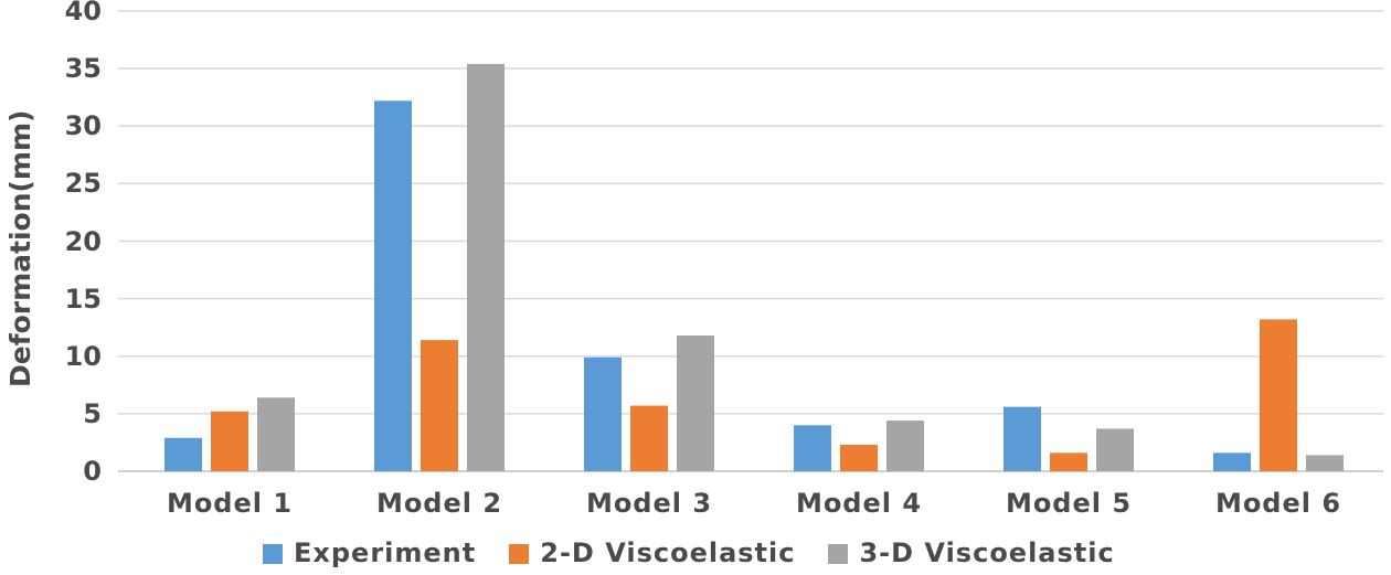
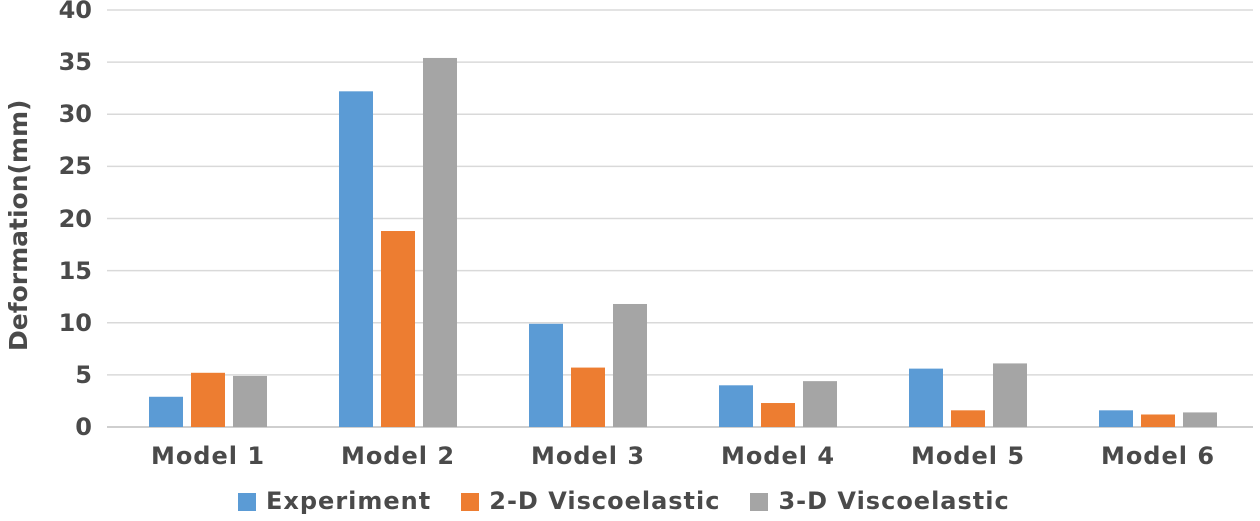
3-D Viscoelastic/Model 1: 6.4 -> 4.9
2-D Viscoelastic/Model 2: 11.4 -> 18.8
3-D Viscoelastic/Model 5: 3.7 -> 6.1
2-D Viscoelastic/Model 6: 13.2 -> 1.2
